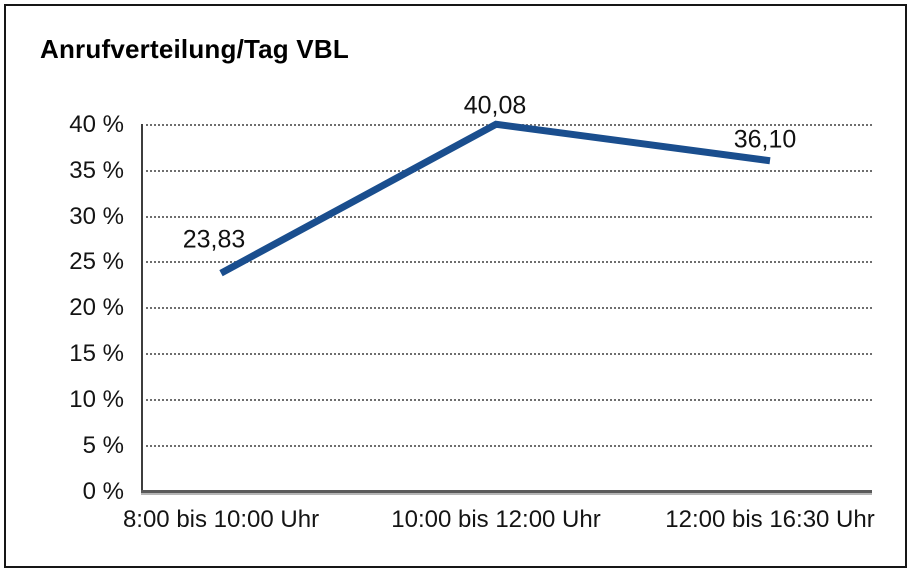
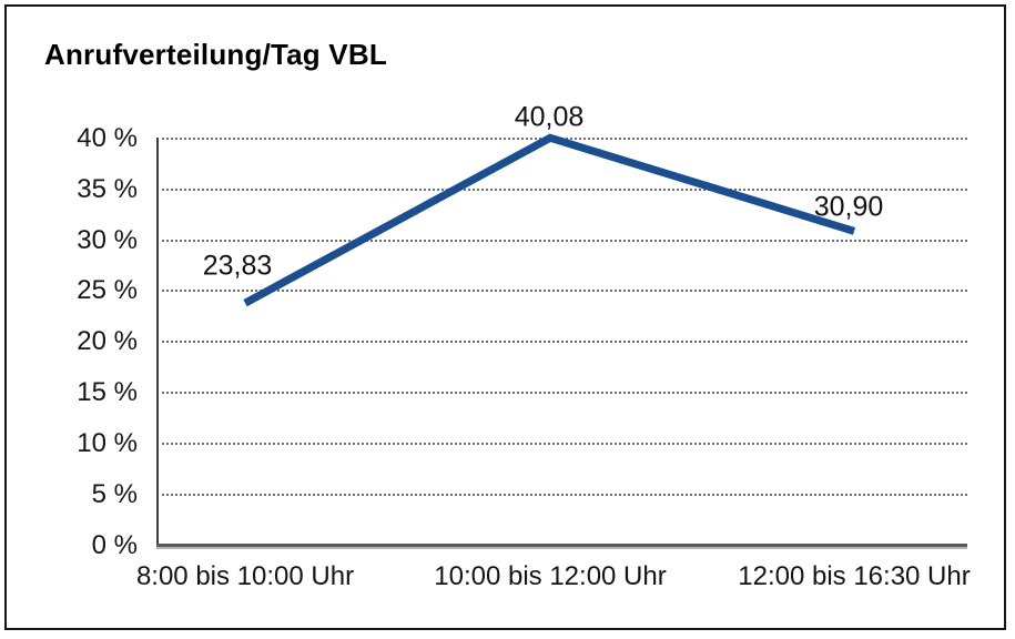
12:00 bis 16:30 Uhr: 36,10 -> 30,90
